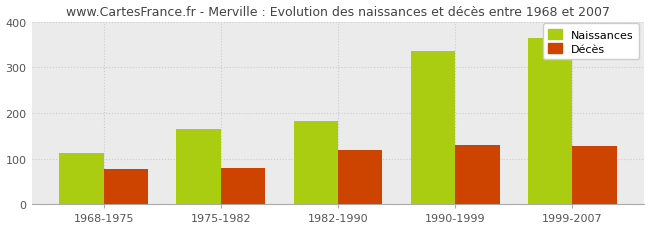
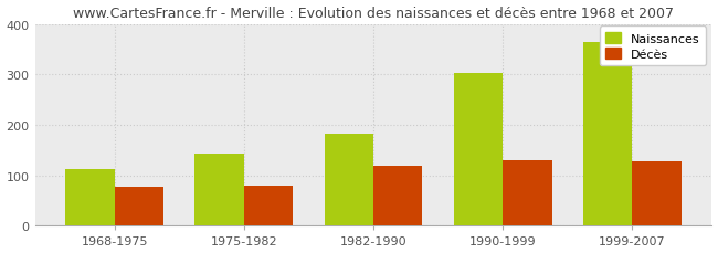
Naissances/1975-1982: 165 -> 142
Naissances/1990-1999: 335 -> 302
